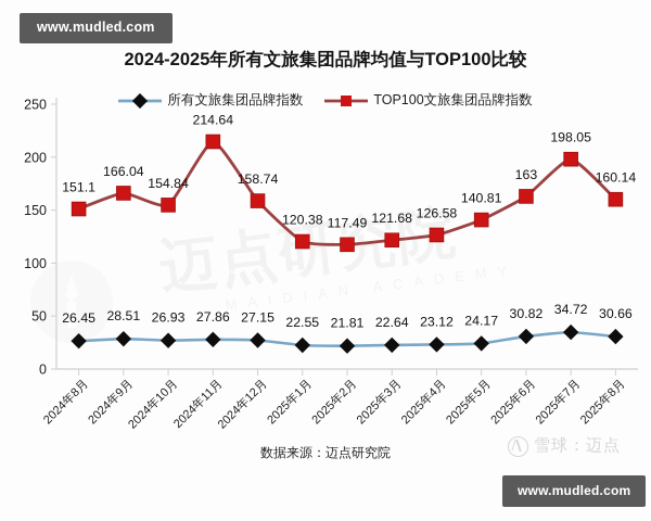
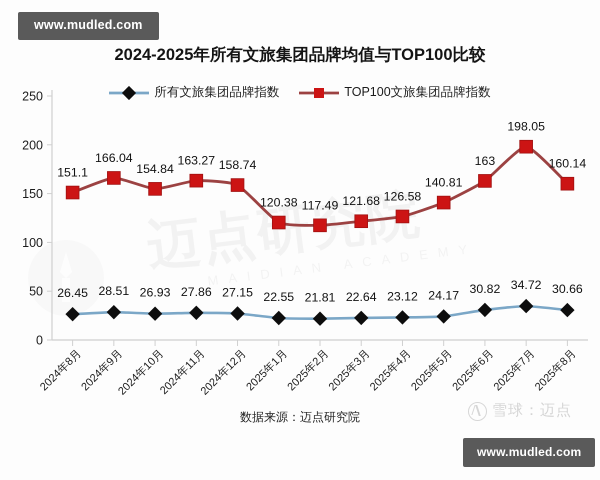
TOP100文旅集团品牌指数/2024年11月: 214.64 -> 163.27
